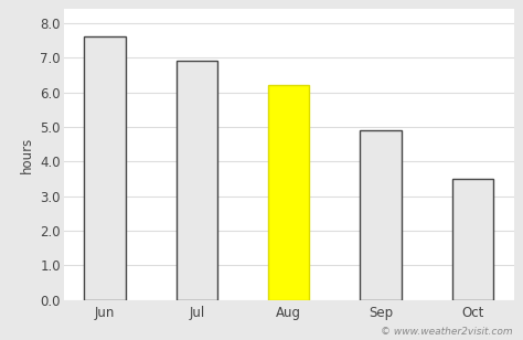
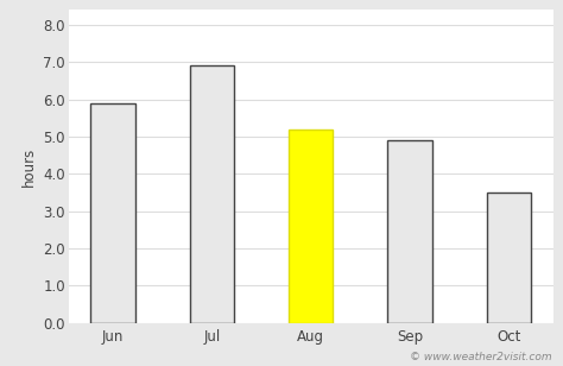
Jun: 7.6 -> 5.9
Aug: 6.2 -> 5.2
